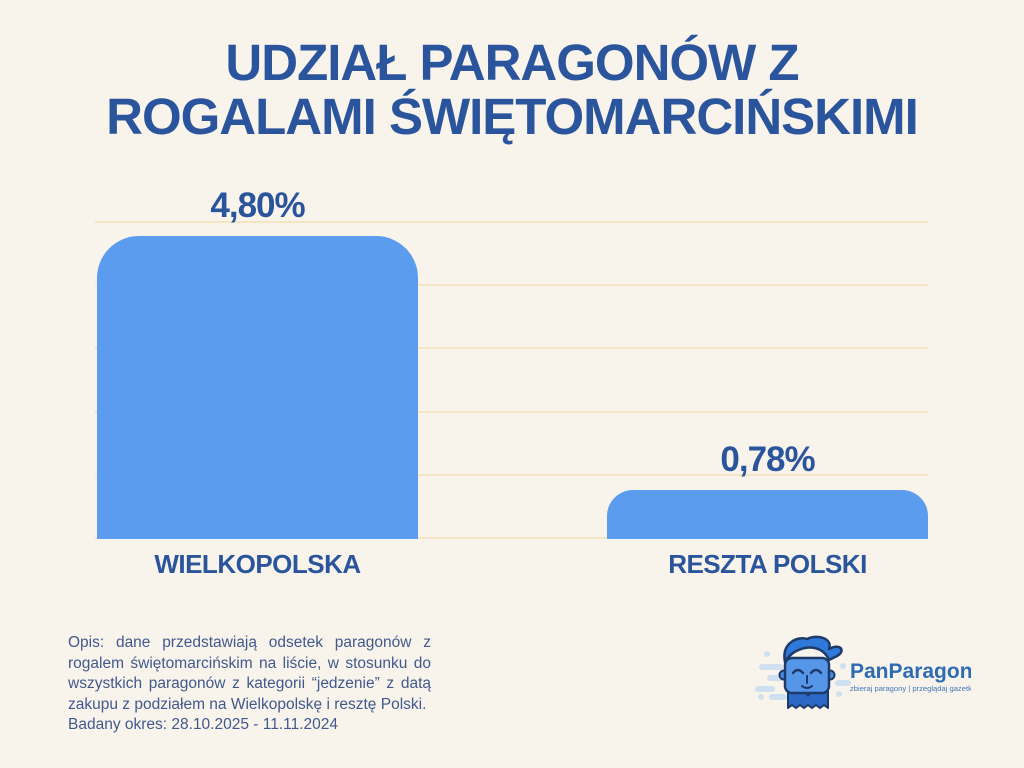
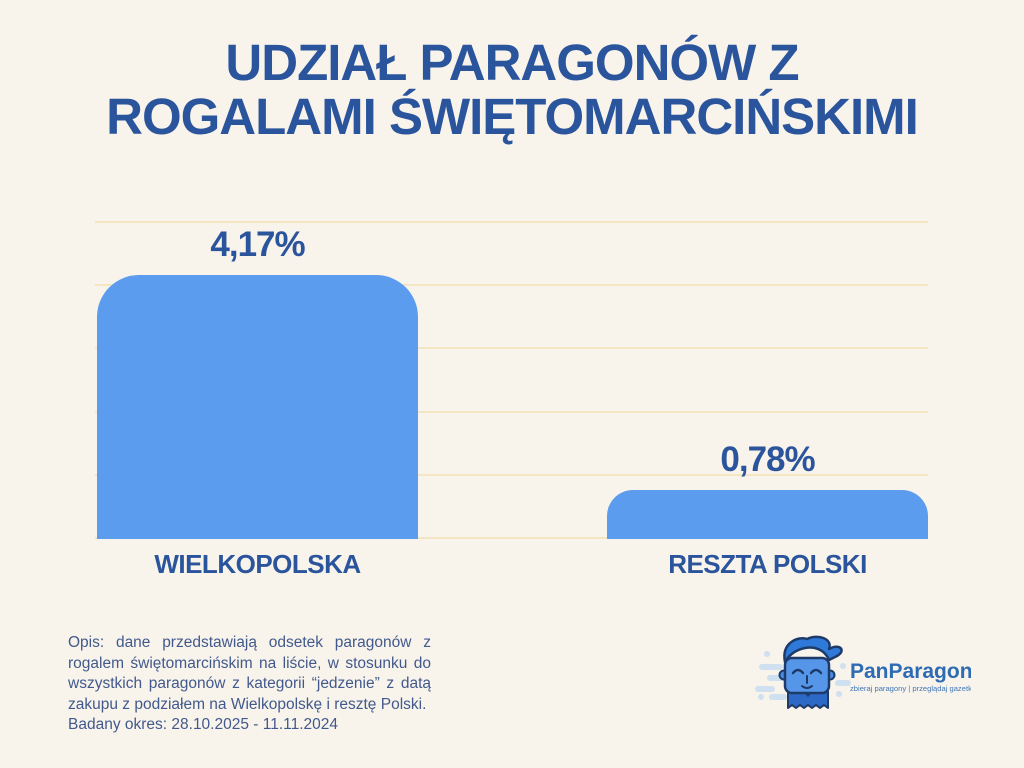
WIELKOPOLSKA: 4,80% -> 4,17%
